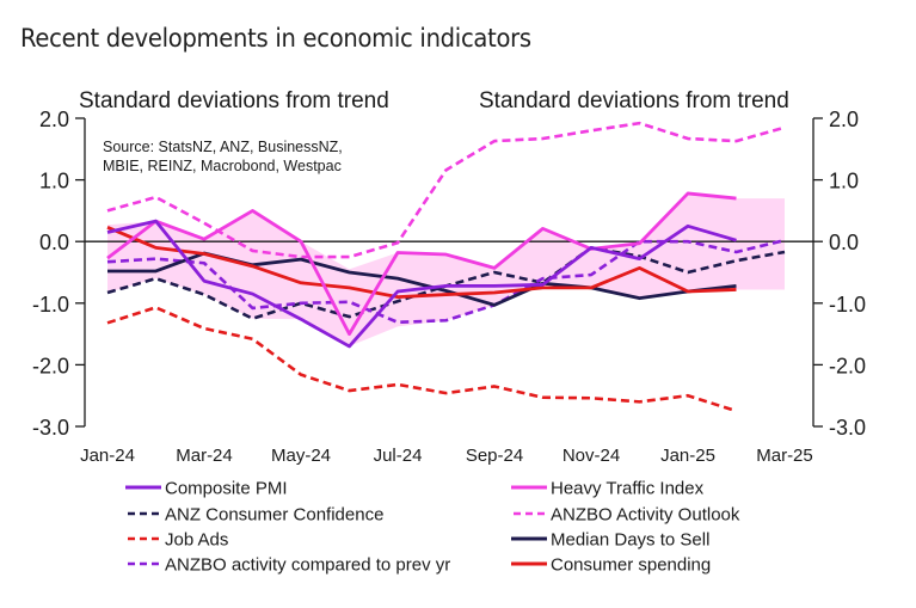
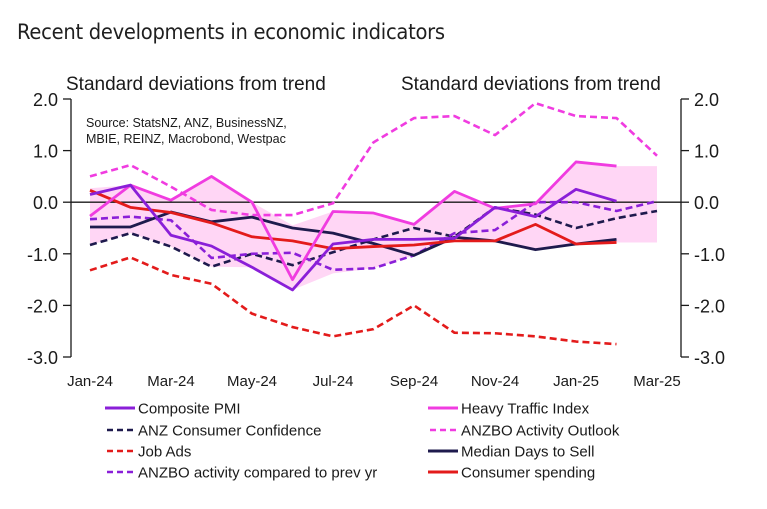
Job Ads/Jul-24: -2.3 -> -2.6
Job Ads/Sep-24: -2.4 -> -2.0
ANZBO Activity Outlook/Nov-24: 1.8 -> 1.3
Job Ads/Jan-25: -2.5 -> -2.7
ANZBO Activity Outlook/Mar-25: 1.9 -> 0.9
